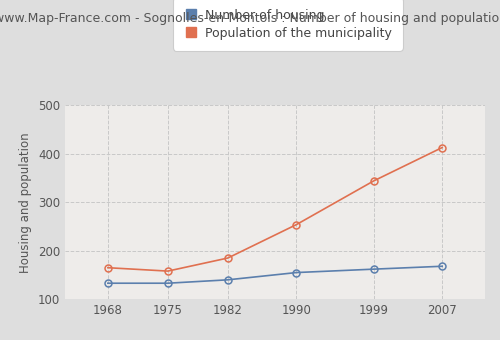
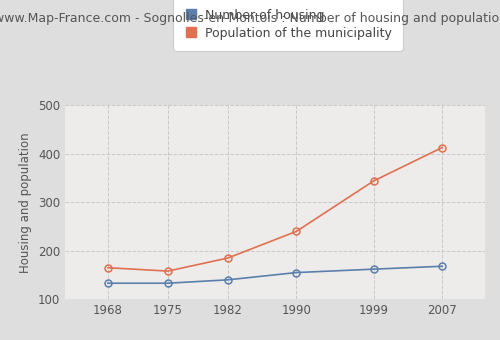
Population of the municipality/1990: 254 -> 240
